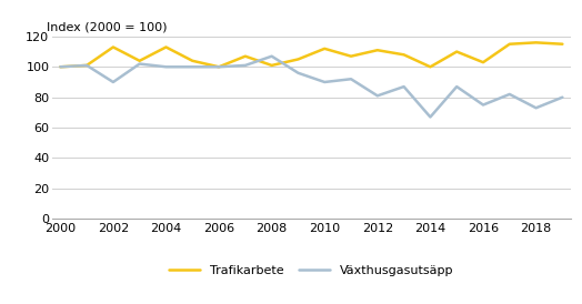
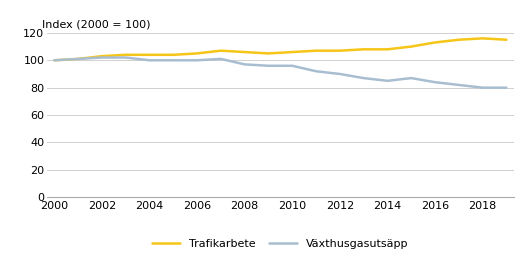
Trafikarbete/2002: 113 -> 103
Växthusgasutsäpp/2002: 90 -> 102
Trafikarbete/2004: 113 -> 104
Trafikarbete/2006: 100 -> 105
Trafikarbete/2008: 101 -> 106
Växthusgasutsäpp/2008: 107 -> 97
Trafikarbete/2010: 112 -> 106
Växthusgasutsäpp/2010: 90 -> 96
Trafikarbete/2012: 111 -> 107
Växthusgasutsäpp/2012: 81 -> 90
Trafikarbete/2014: 100 -> 108
Växthusgasutsäpp/2014: 67 -> 85
Trafikarbete/2016: 103 -> 113
Växthusgasutsäpp/2016: 75 -> 84
Växthusgasutsäpp/2018: 73 -> 80
